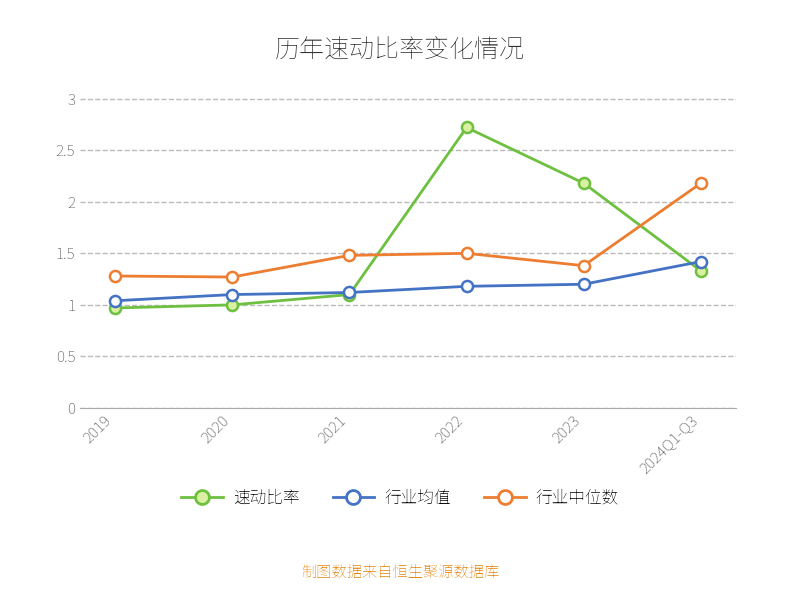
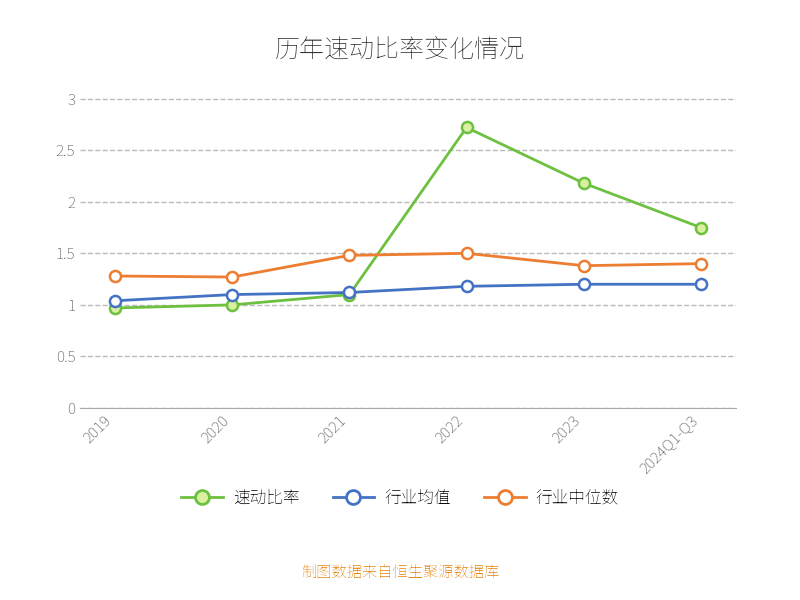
速动比率/2024Q1-Q3: 1.33 -> 1.75
行业均值/2024Q1-Q3: 1.42 -> 1.20
行业中位数/2024Q1-Q3: 2.18 -> 1.40
